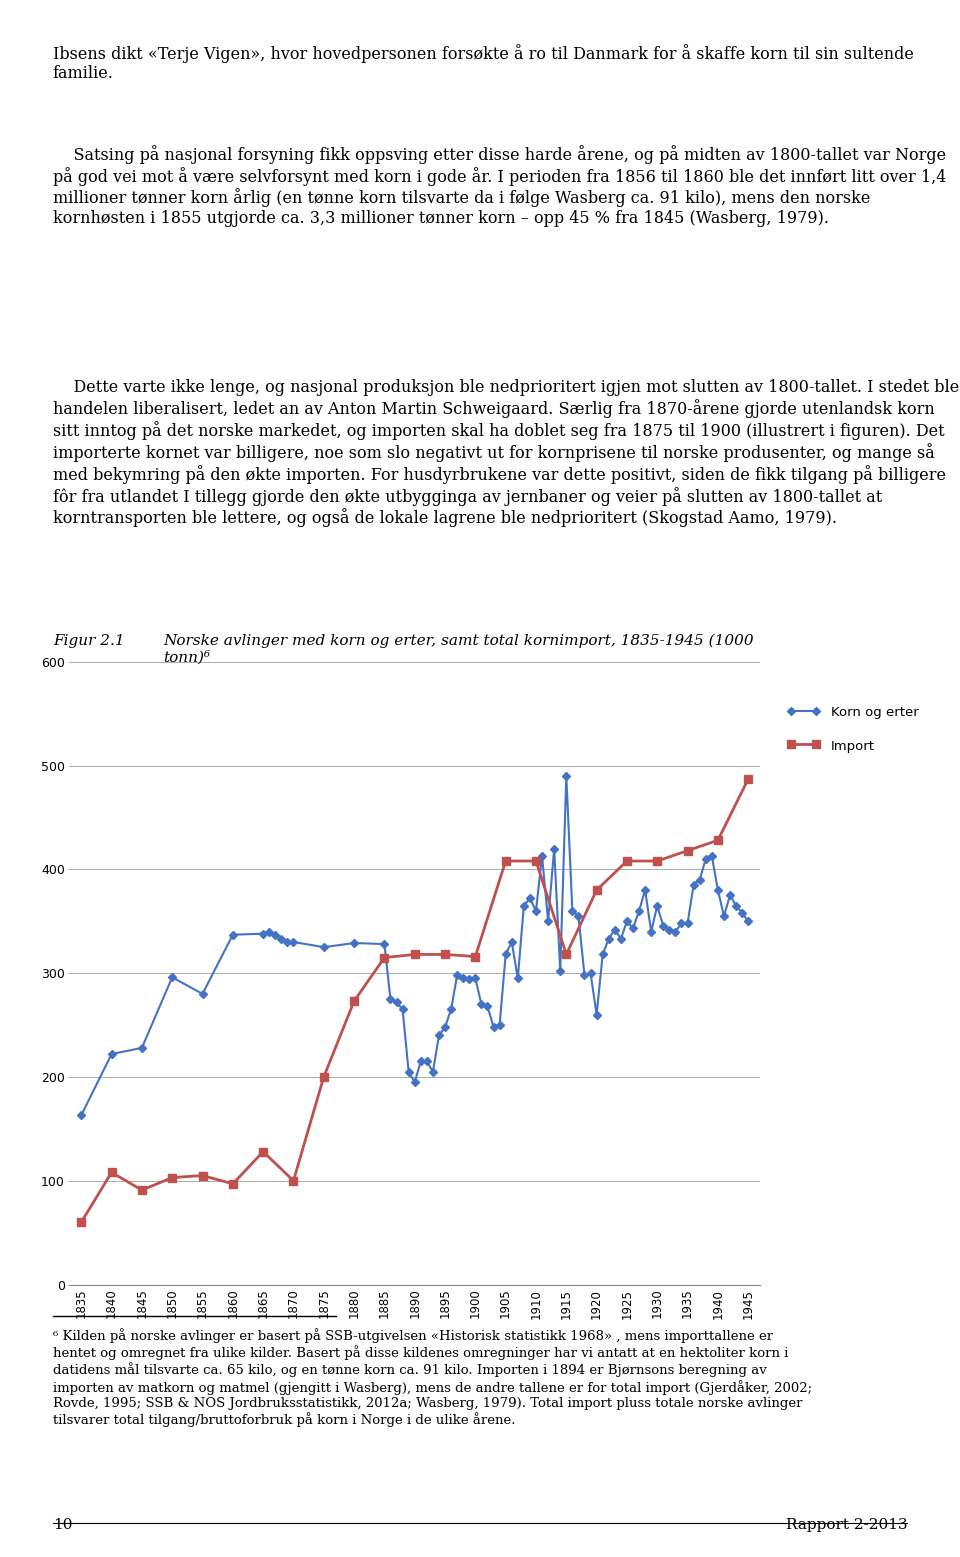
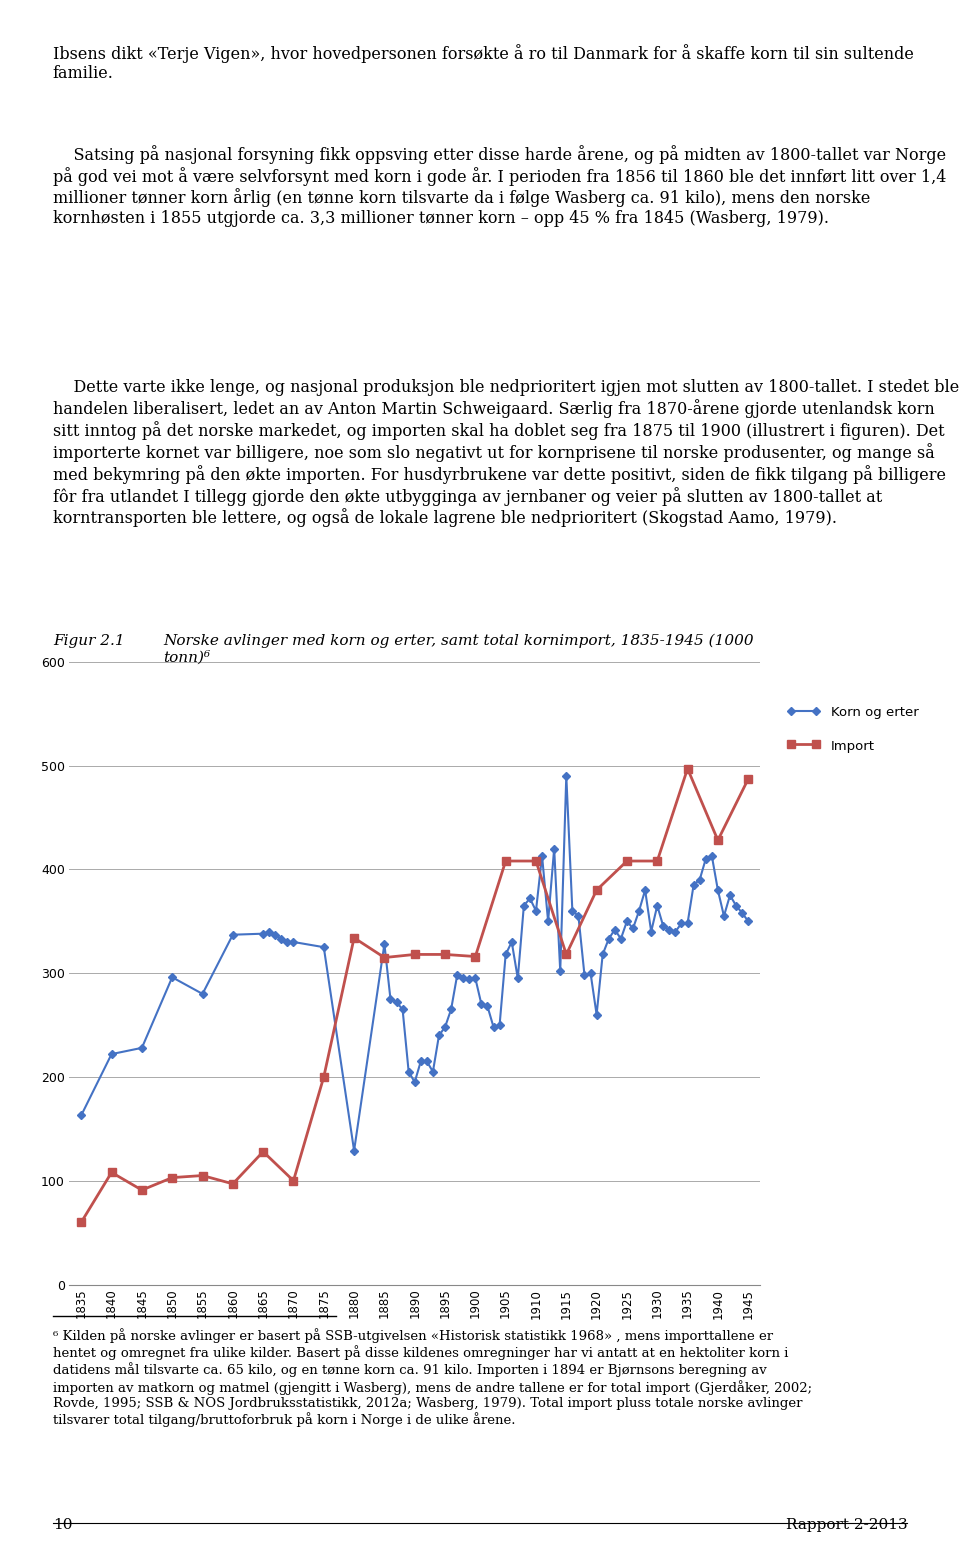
Korn og erter/1880: 329 -> 129
Import/1880: 273 -> 334
Import/1935: 418 -> 497
